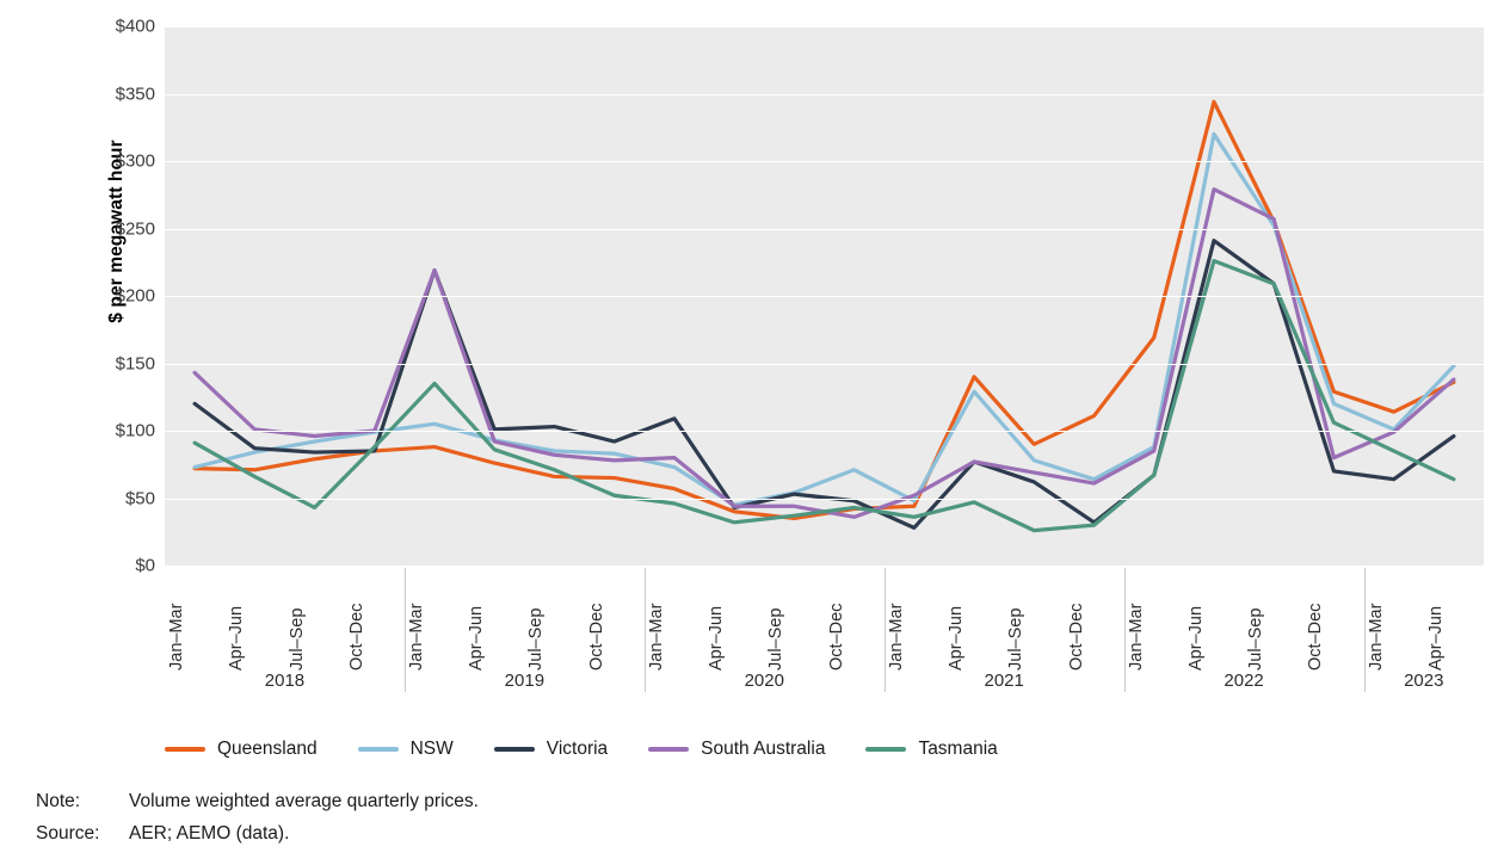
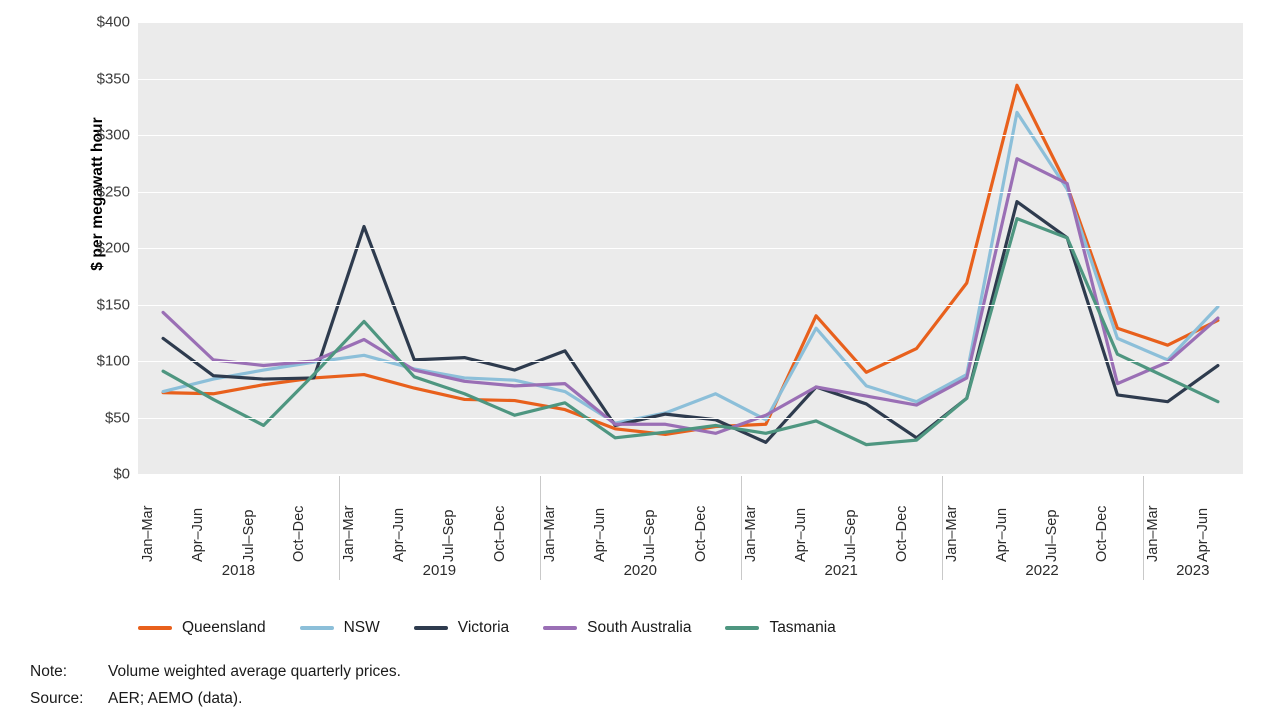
South Australia/2019 Jan–Mar: $219 -> $119
Tasmania/2020 Jan–Mar: $46 -> $63
